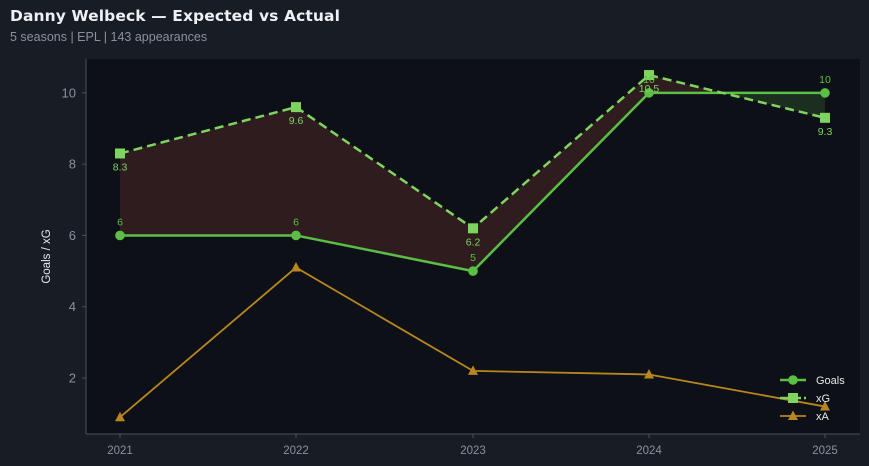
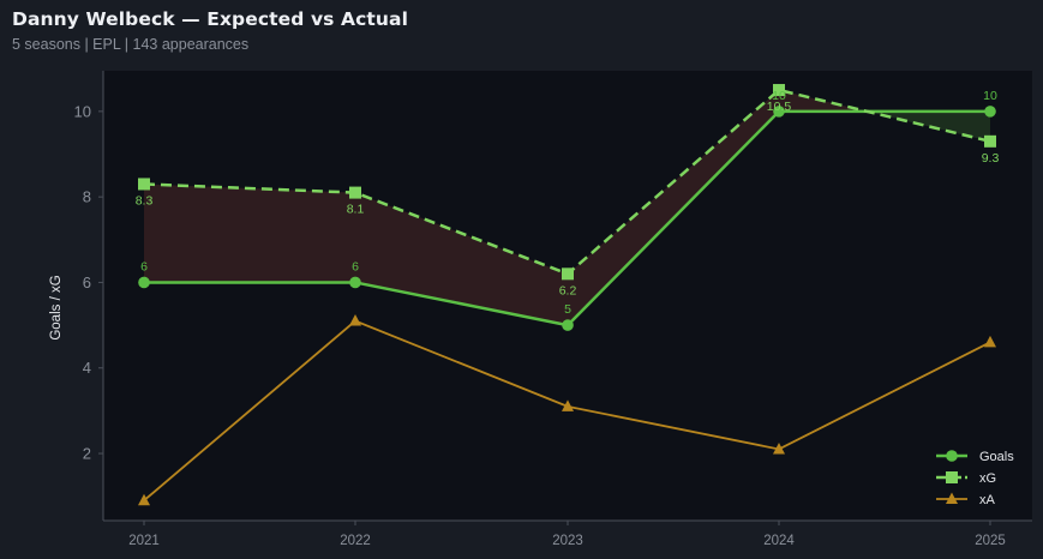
xG/2022: 9.6 -> 8.1
xA/2023: 2.2 -> 3.1
xA/2025: 1.2 -> 4.6
